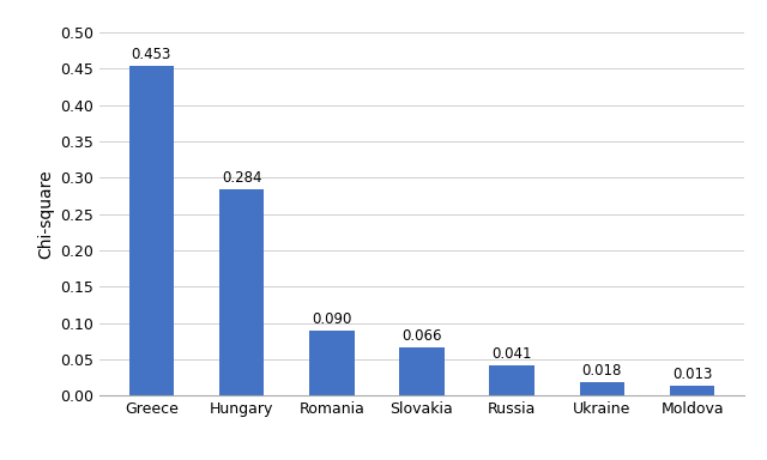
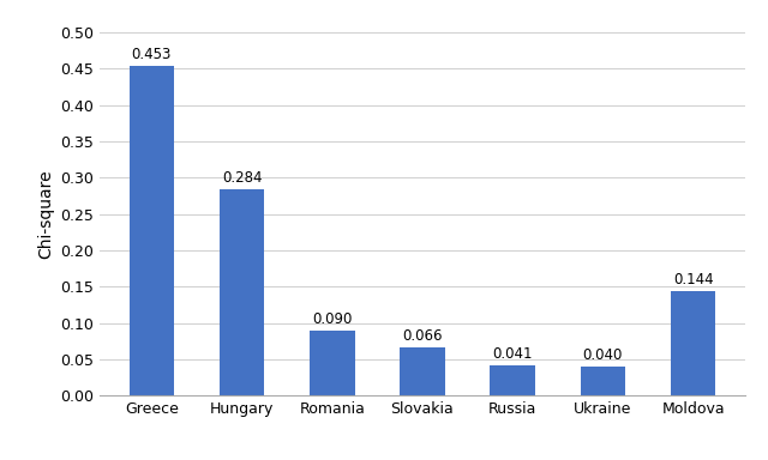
Ukraine: 0.018 -> 0.040
Moldova: 0.013 -> 0.144
